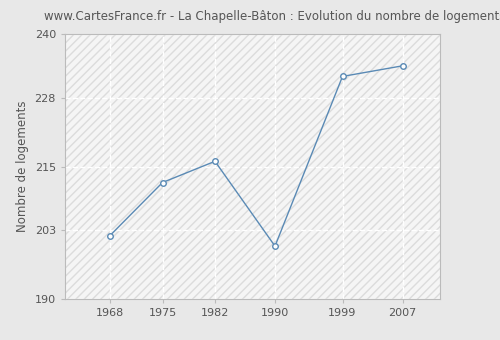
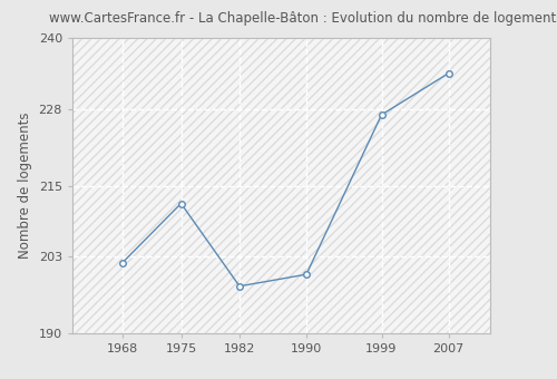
1982: 216 -> 198
1999: 232 -> 227
